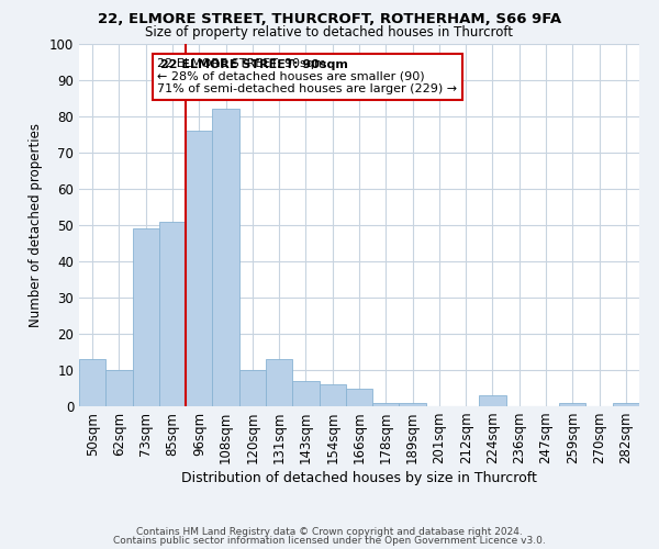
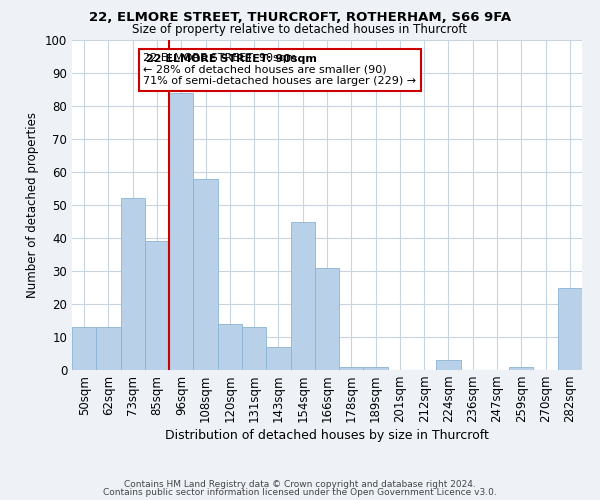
62sqm: 10 -> 13
73sqm: 49 -> 52
85sqm: 51 -> 39
96sqm: 76 -> 84
108sqm: 82 -> 58
120sqm: 10 -> 14
154sqm: 6 -> 45
166sqm: 5 -> 31
282sqm: 1 -> 25
